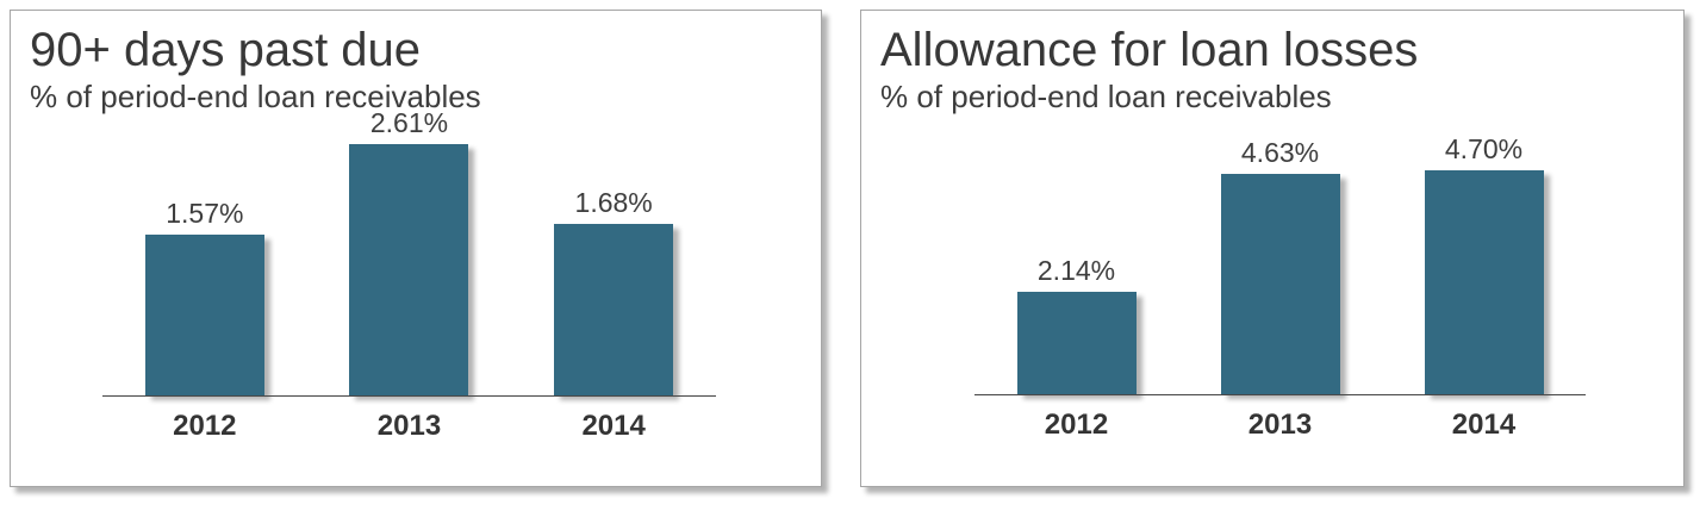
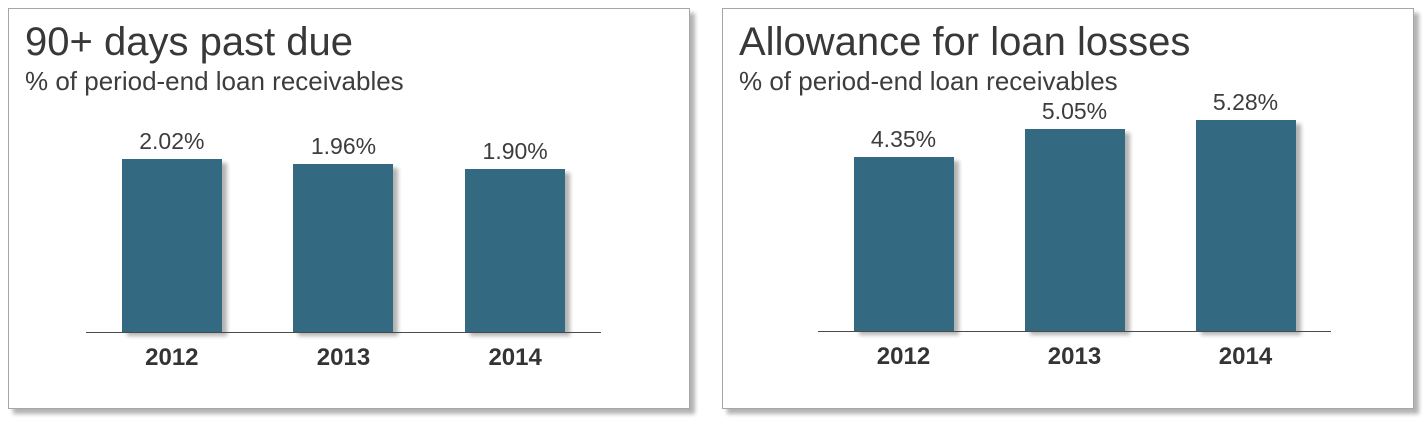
90+ days past due/2012: 1.57% -> 2.02%
90+ days past due/2013: 2.61% -> 1.96%
90+ days past due/2014: 1.68% -> 1.90%
Allowance for loan losses/2012: 2.14% -> 4.35%
Allowance for loan losses/2013: 4.63% -> 5.05%
Allowance for loan losses/2014: 4.70% -> 5.28%
